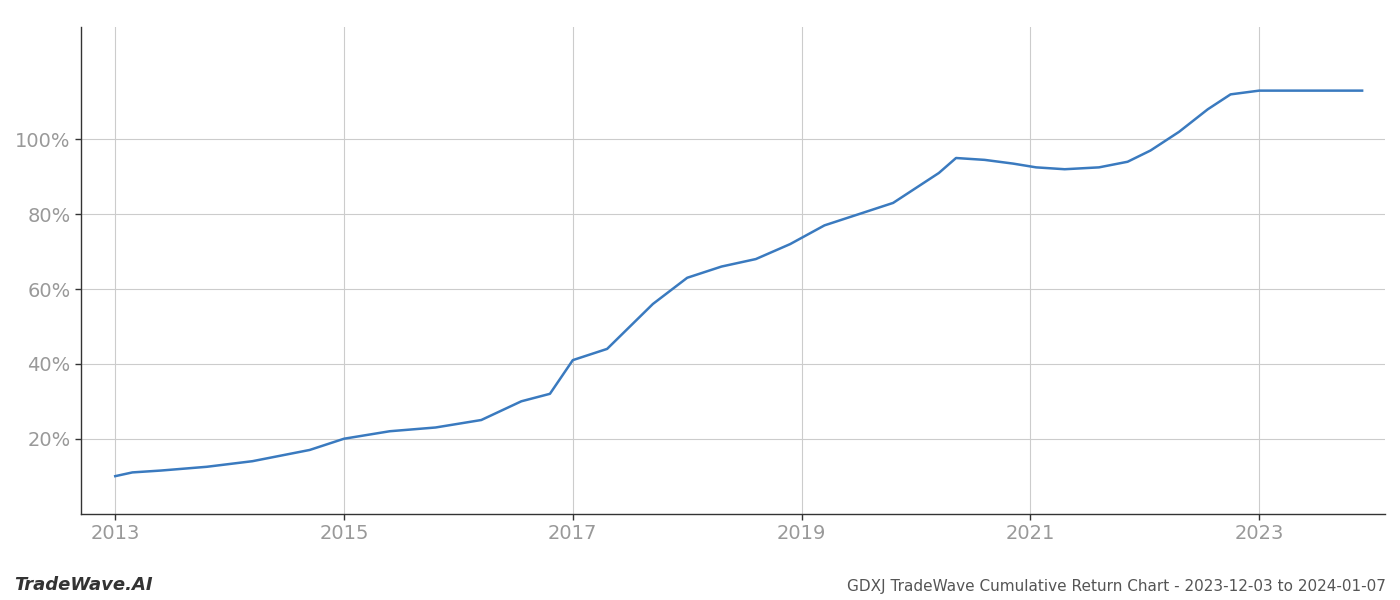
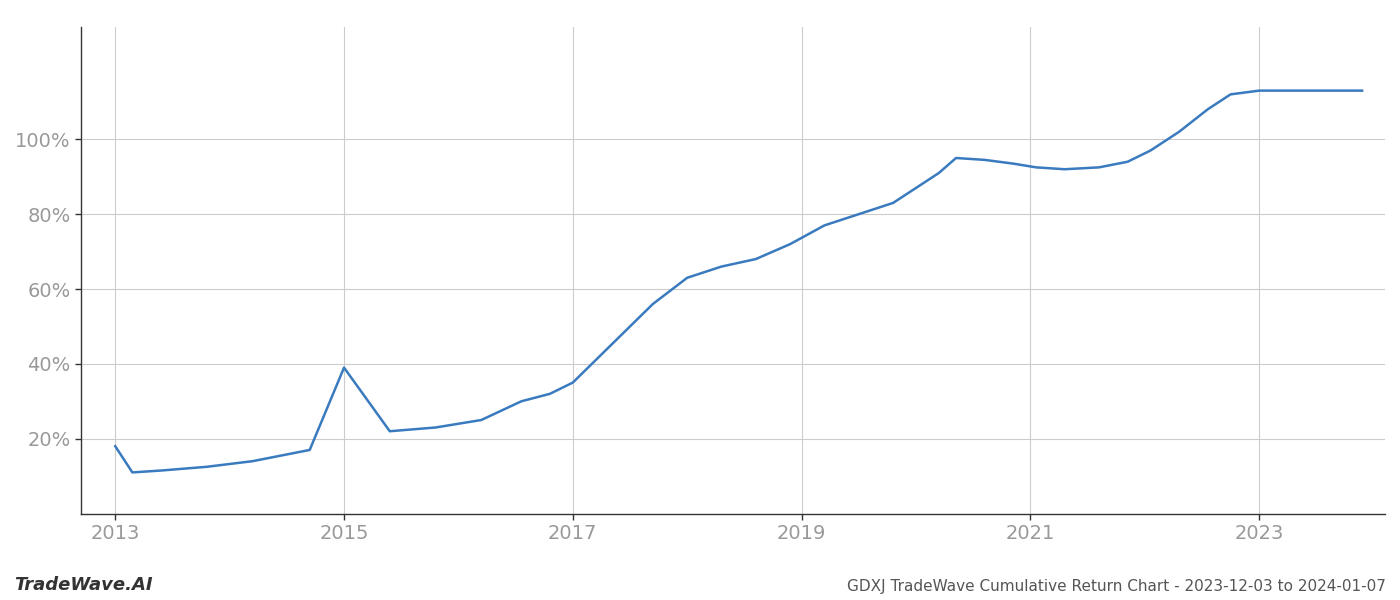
2013: 10.0% -> 18.0%
2015: 20.0% -> 39.0%
2017: 41.0% -> 35.0%
